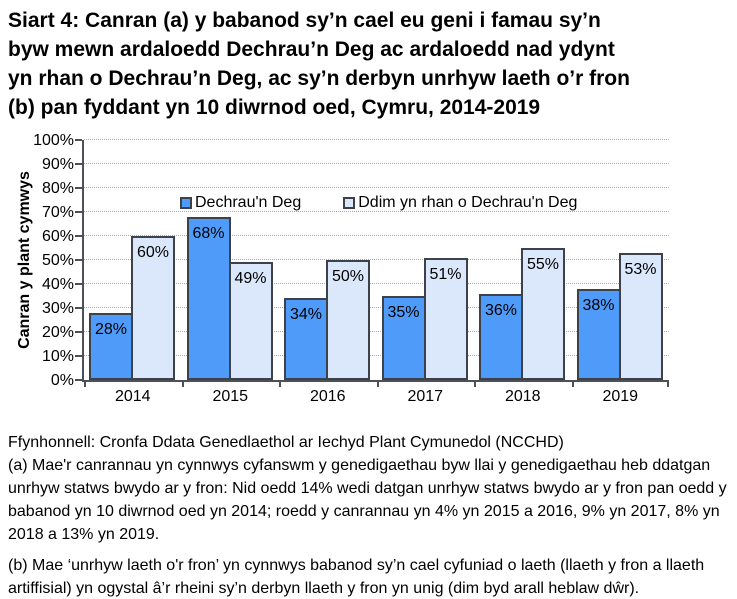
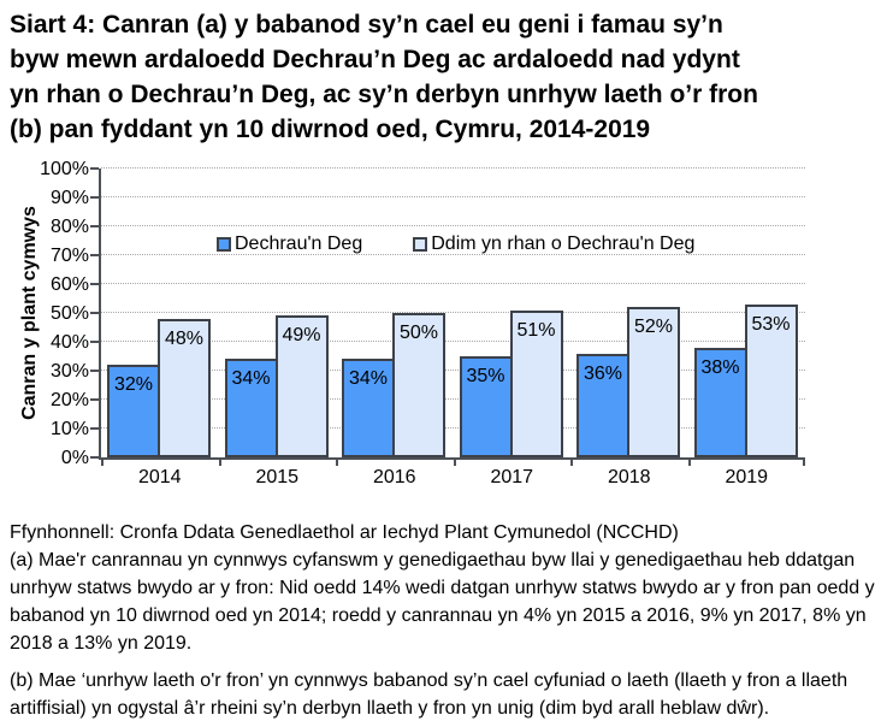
Dechrau'n Deg/2014: 28% -> 32%
Ddim yn rhan o Dechrau'n Deg/2014: 60% -> 48%
Dechrau'n Deg/2015: 68% -> 34%
Ddim yn rhan o Dechrau'n Deg/2018: 55% -> 52%
